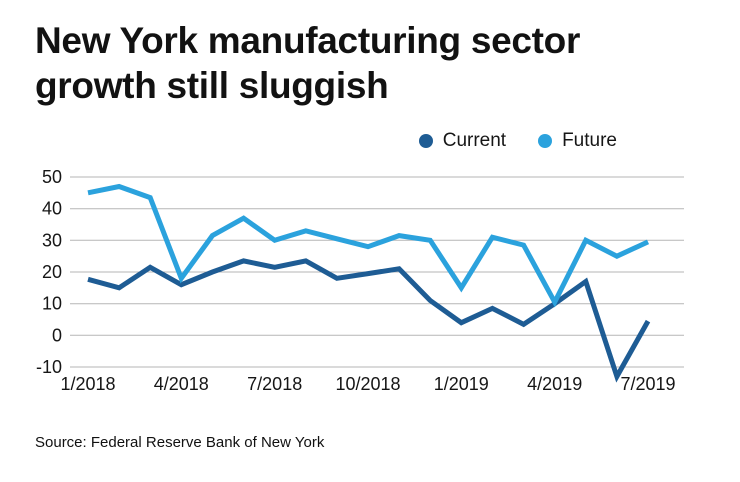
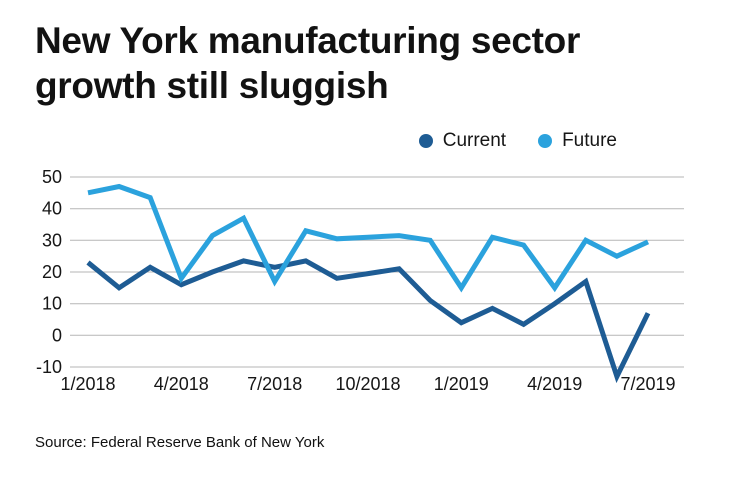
Current/1/2018: 18 -> 23
Future/7/2018: 30 -> 17
Future/10/2018: 28 -> 31
Future/4/2019: 10 -> 15
Current/7/2019: 4 -> 7
